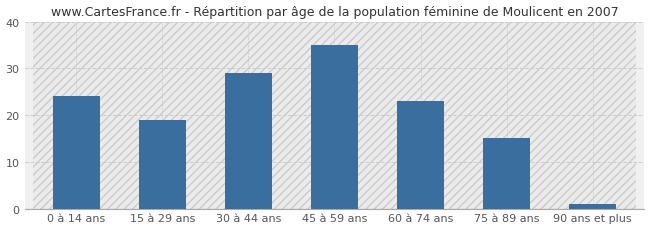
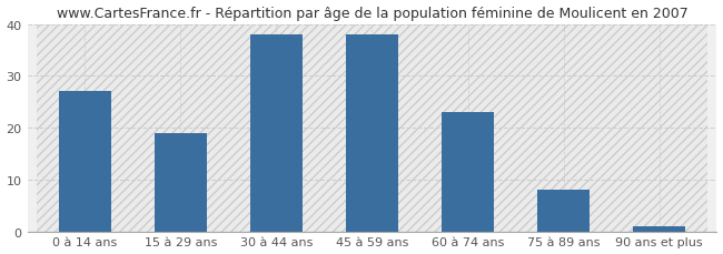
0 à 14 ans: 24 -> 27
30 à 44 ans: 29 -> 38
45 à 59 ans: 35 -> 38
75 à 89 ans: 15 -> 8
